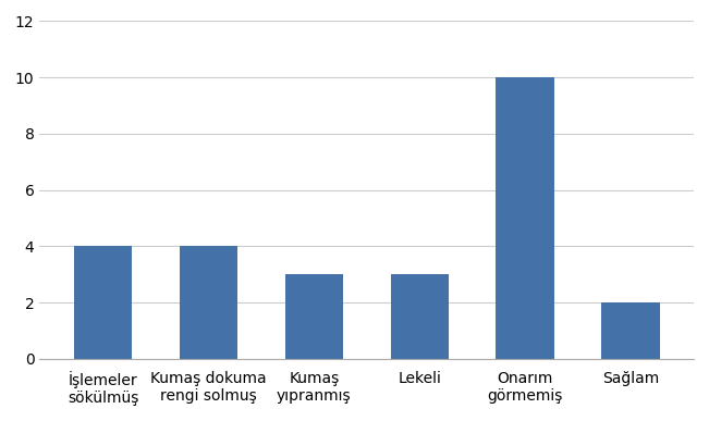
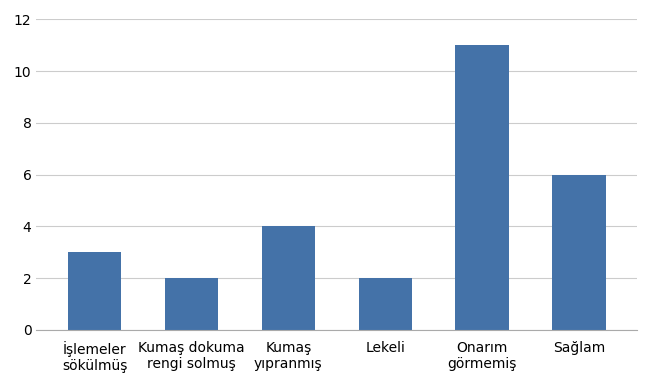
İşlemeler sökülmüş: 4 -> 3
Kumaş dokuma rengi solmuş: 4 -> 2
Kumaş yıpranmış: 3 -> 4
Lekeli: 3 -> 2
Onarım görmemiş: 10 -> 11
Sağlam: 2 -> 6
